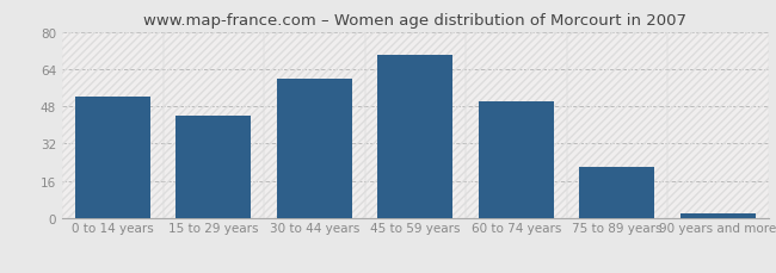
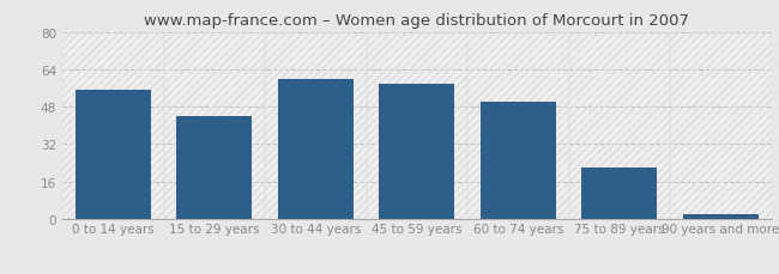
0 to 14 years: 52 -> 55
45 to 59 years: 70 -> 58
